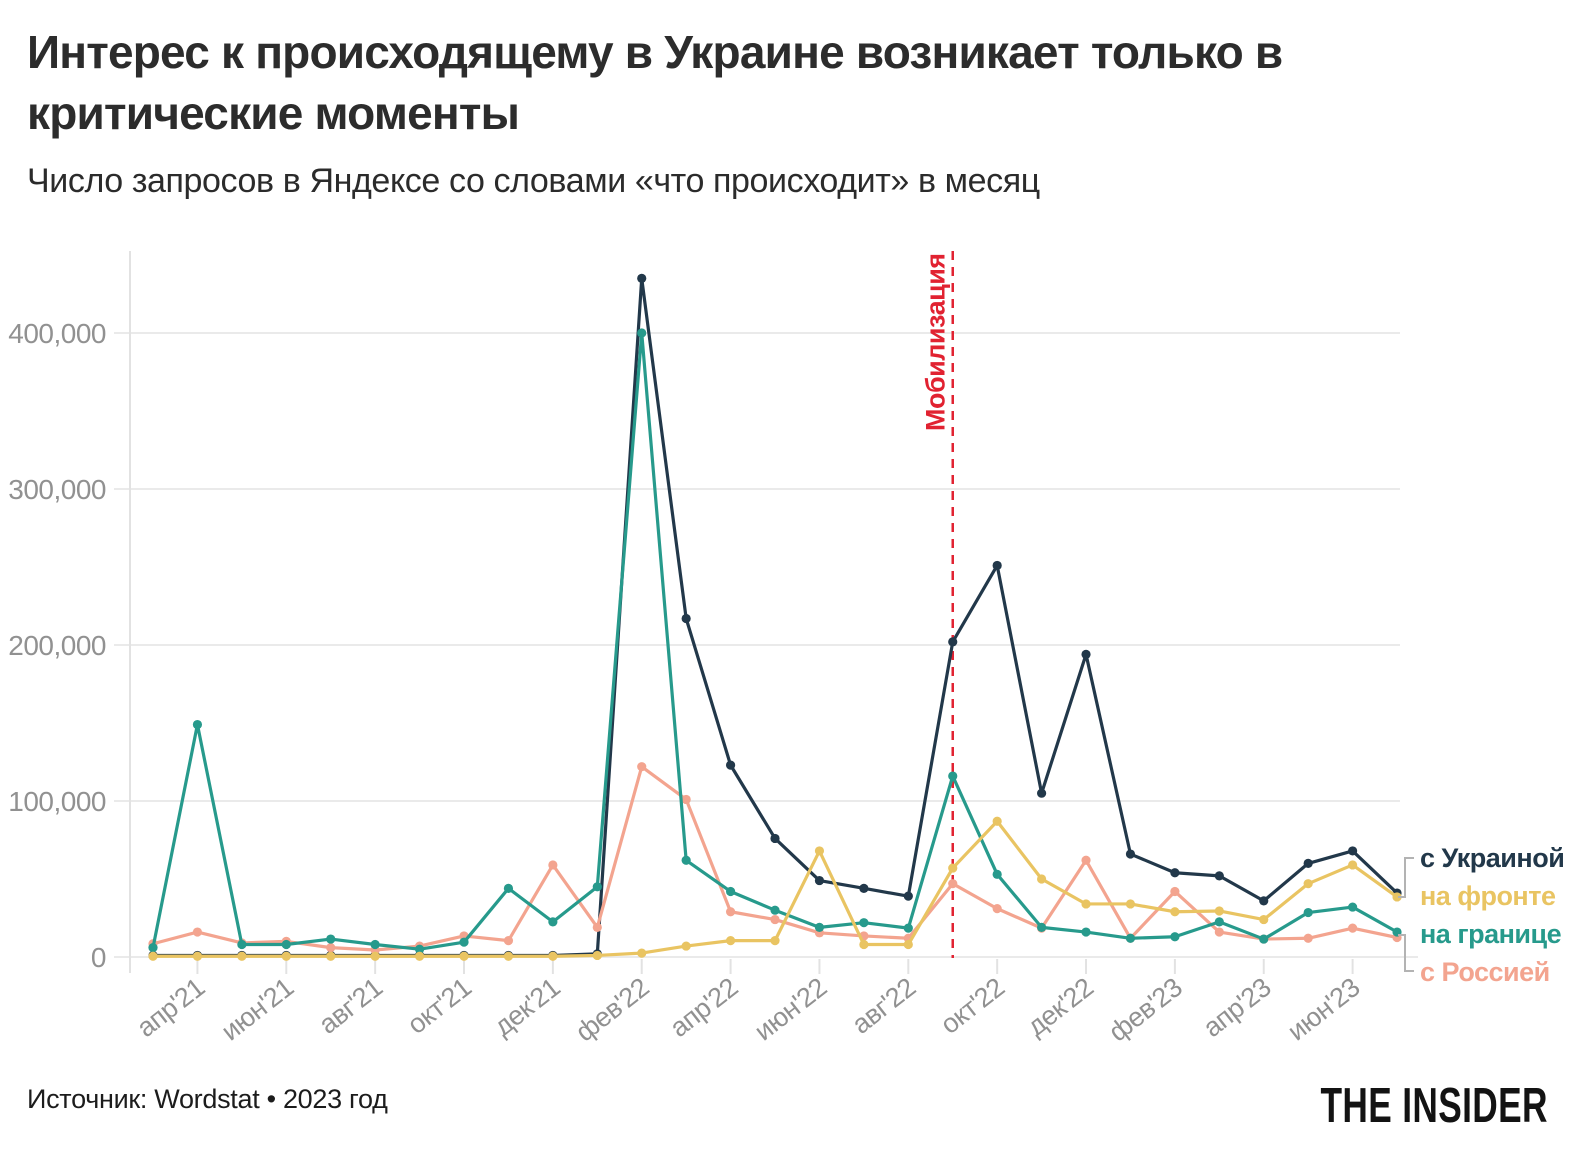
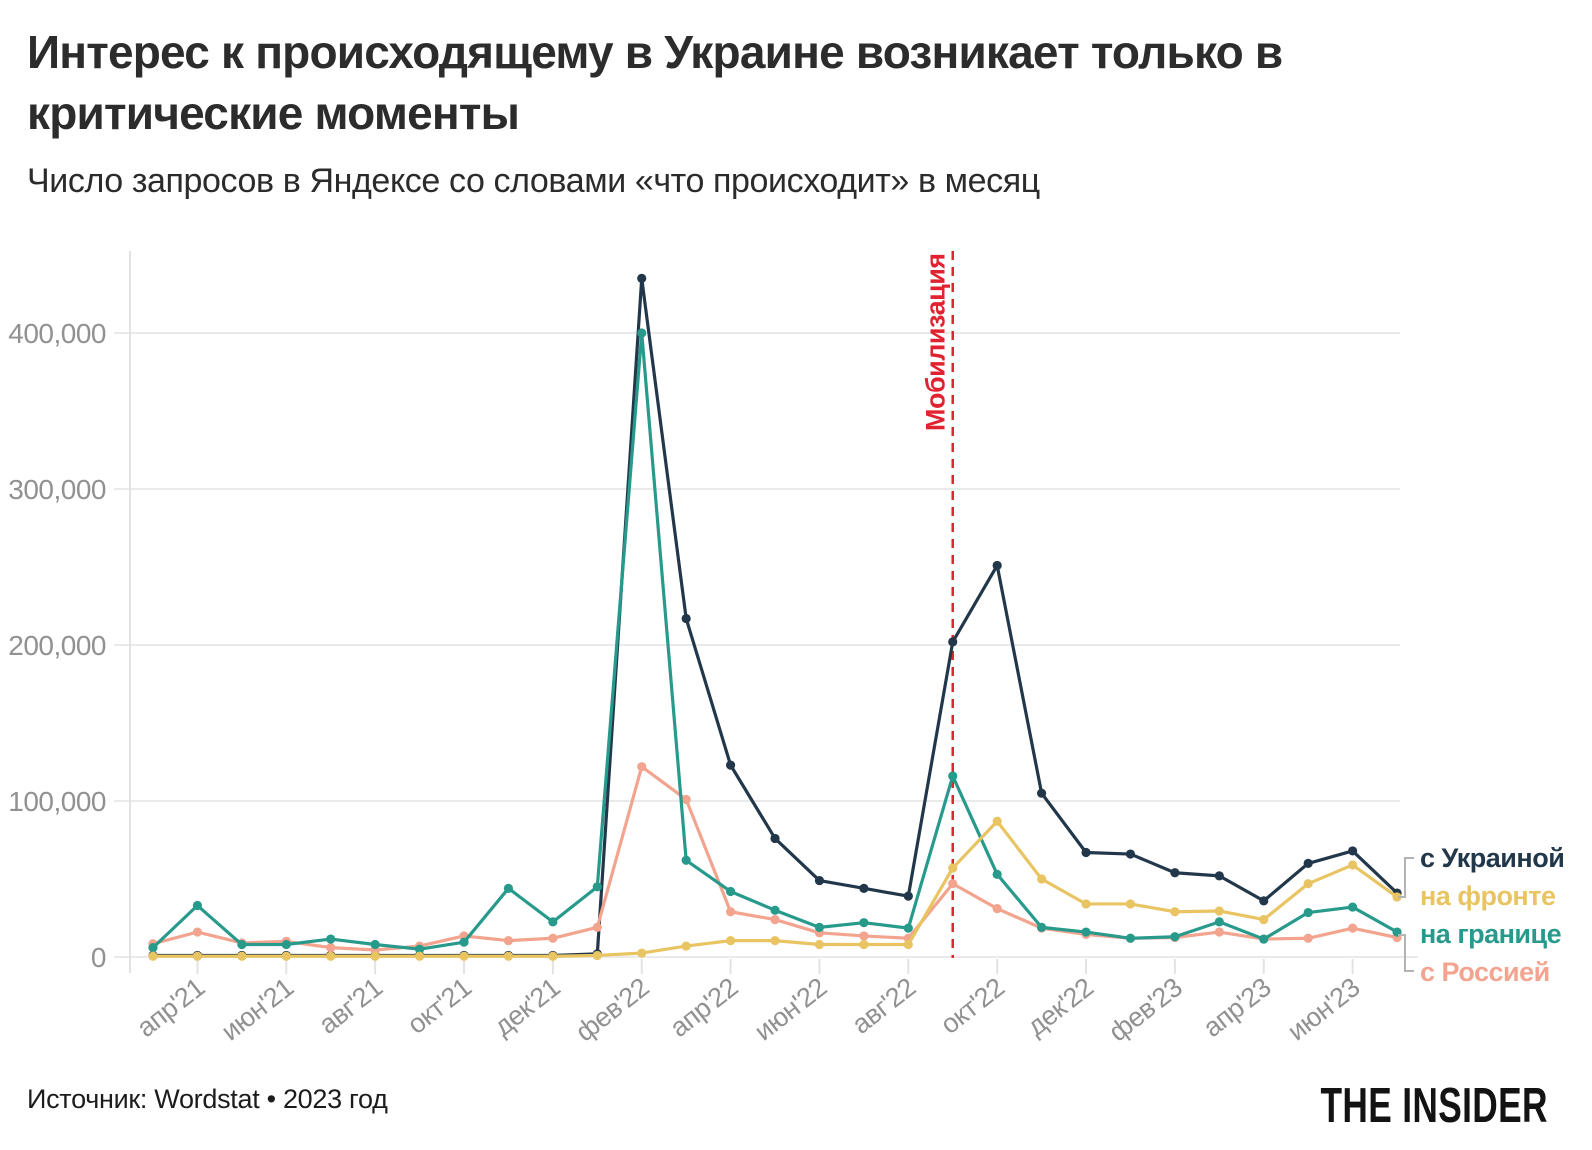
на границе/апр'21: 149000 -> 33000
с Россией/дек'21: 59000 -> 12000
на фронте/июн'22: 68000 -> 8000
с Украиной/дек'22: 194000 -> 67000
с Россией/дек'22: 62000 -> 14000
с Россией/фев'23: 42000 -> 12000
